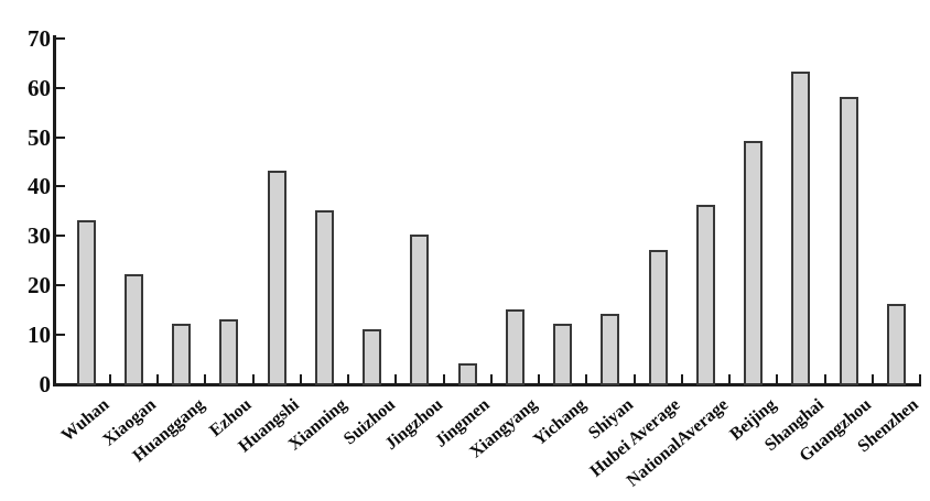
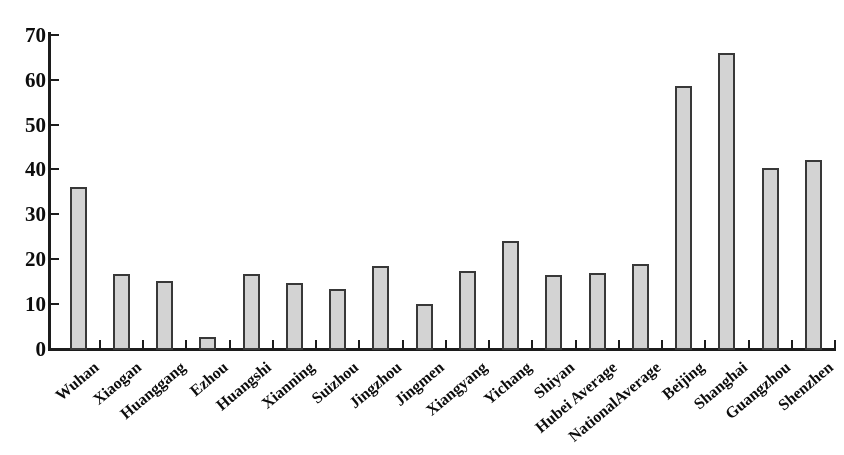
Wuhan: 33 -> 36
Xiaogan: 22 -> 16
Huanggang: 12 -> 15
Ezhou: 13 -> 2
Huangshi: 43 -> 16
Xianning: 35 -> 14
Suizhou: 11 -> 13
Jingzhou: 30 -> 18
Jingmen: 4 -> 10
Xiangyang: 15 -> 17
Yichang: 12 -> 24
Shiyan: 14 -> 16
Hubei Average: 27 -> 17
NationalAverage: 36 -> 19
Beijing: 49 -> 58
Shanghai: 63 -> 66
Guangzhou: 58 -> 40
Shenzhen: 16 -> 42
